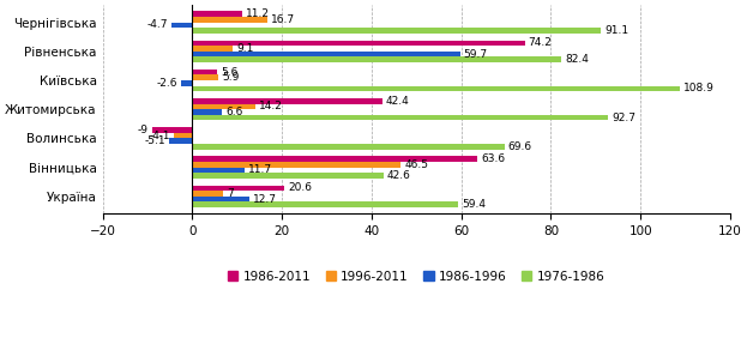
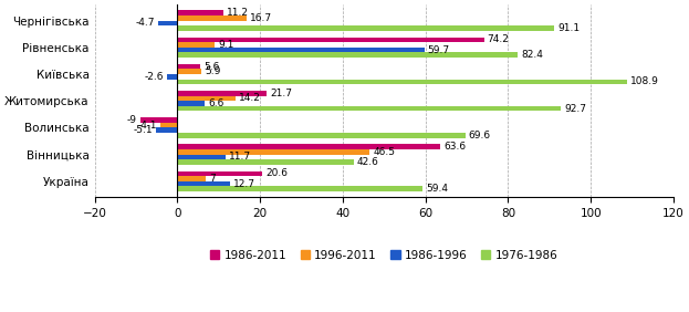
1986-2011/Житомирська: 42.4 -> 21.7
